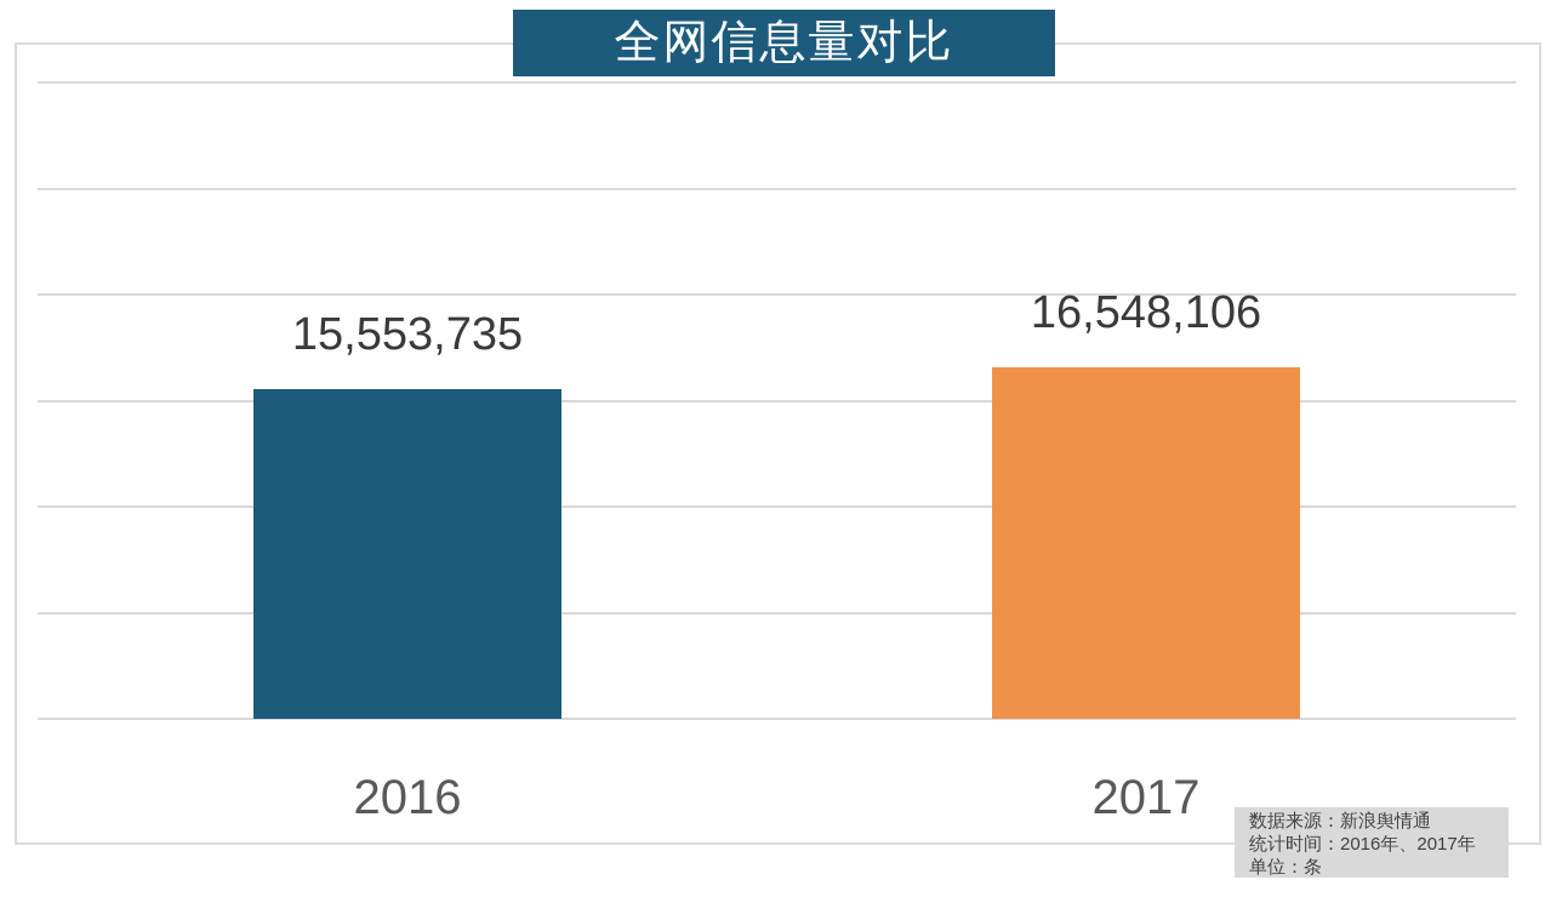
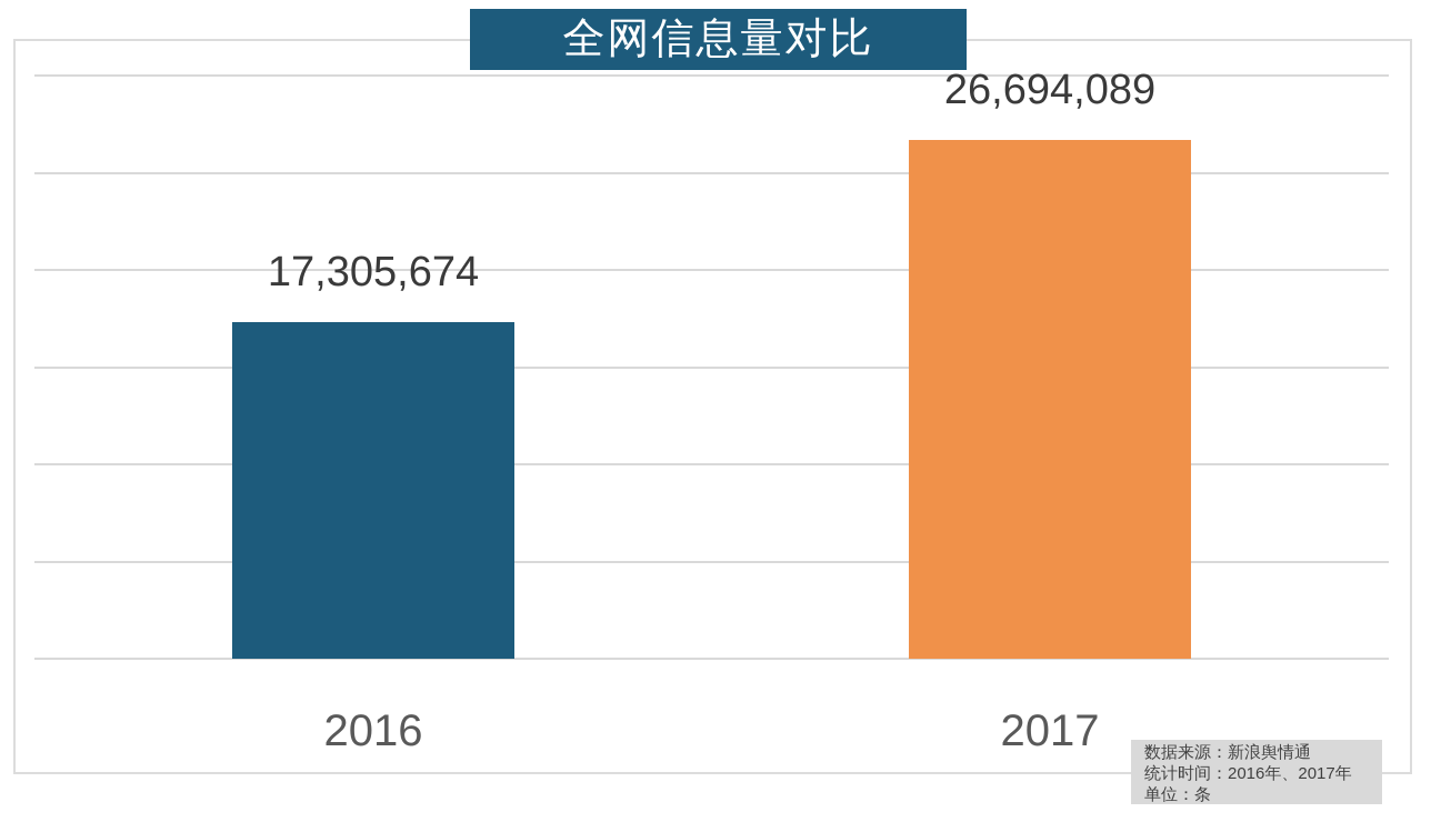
2016: 15,553,735 -> 17,305,674
2017: 16,548,106 -> 26,694,089
